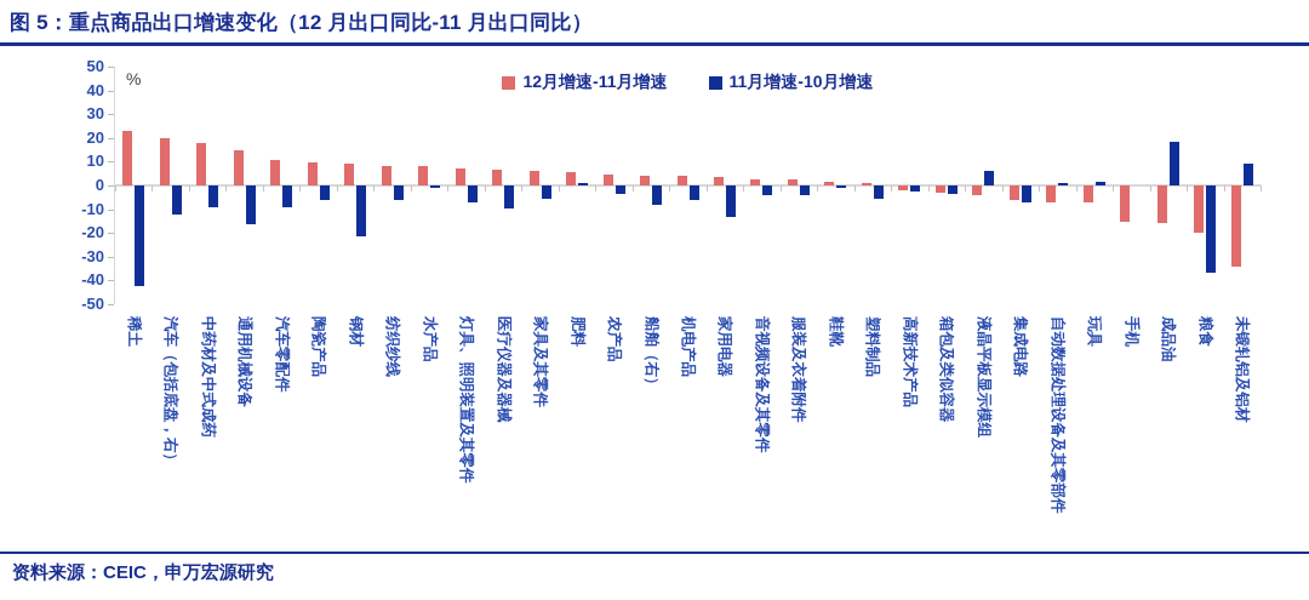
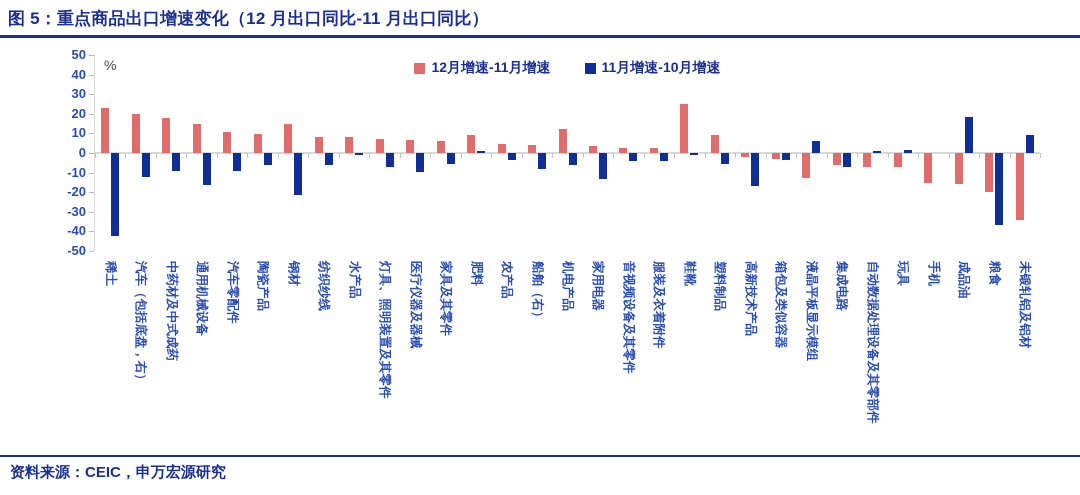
12月增速-11月增速/钢材: 9 -> 15
12月增速-11月增速/肥料: 6 -> 9
12月增速-11月增速/机电产品: 4 -> 12
12月增速-11月增速/鞋靴: 2 -> 25
12月增速-11月增速/塑料制品: 1 -> 9
11月增速-10月增速/高新技术产品: -3 -> -17
12月增速-11月增速/液晶平板显示模组: -4 -> -13
